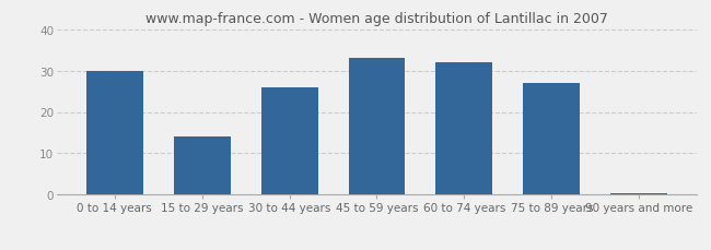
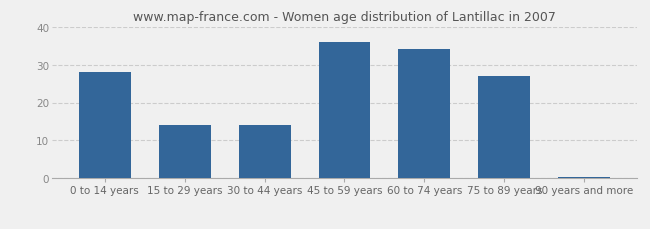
0 to 14 years: 30.0 -> 28.0
30 to 44 years: 26.0 -> 14.0
45 to 59 years: 33.0 -> 36.0
60 to 74 years: 32.0 -> 34.0
